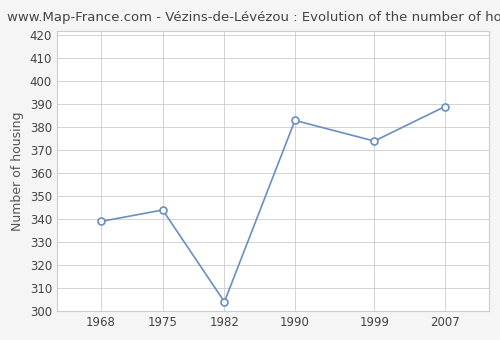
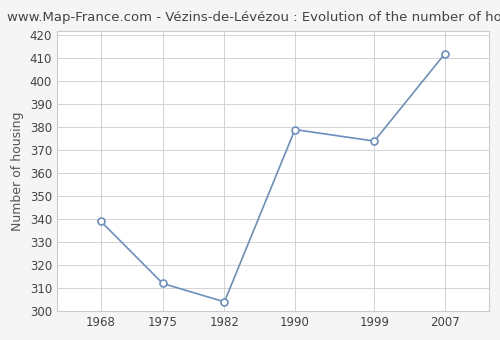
1975: 344 -> 312
1990: 383 -> 379
2007: 389 -> 412
